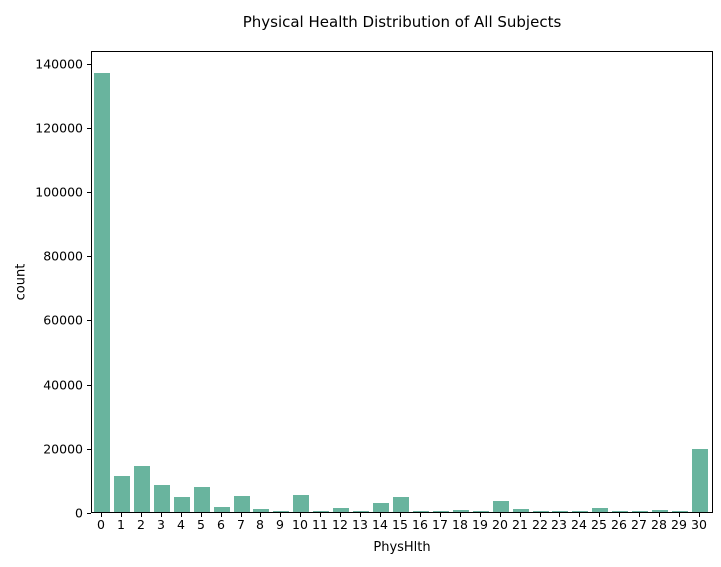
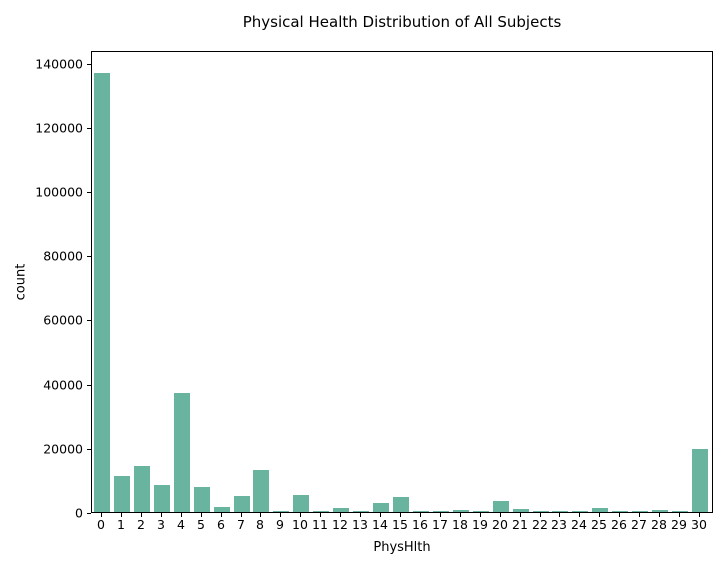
4: 5000 -> 37000
8: 1000 -> 13000
